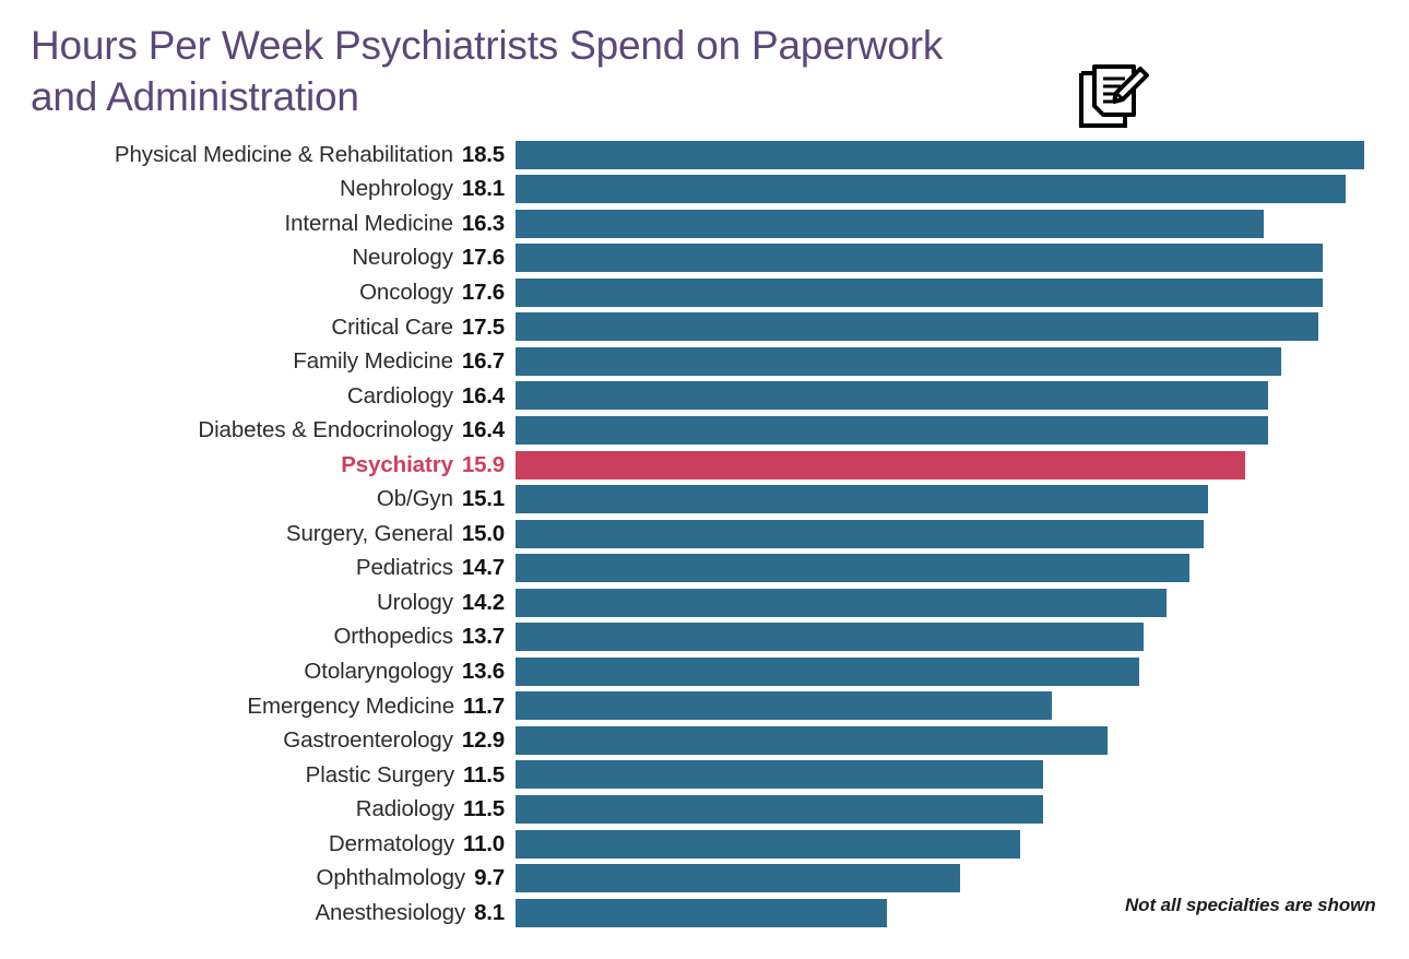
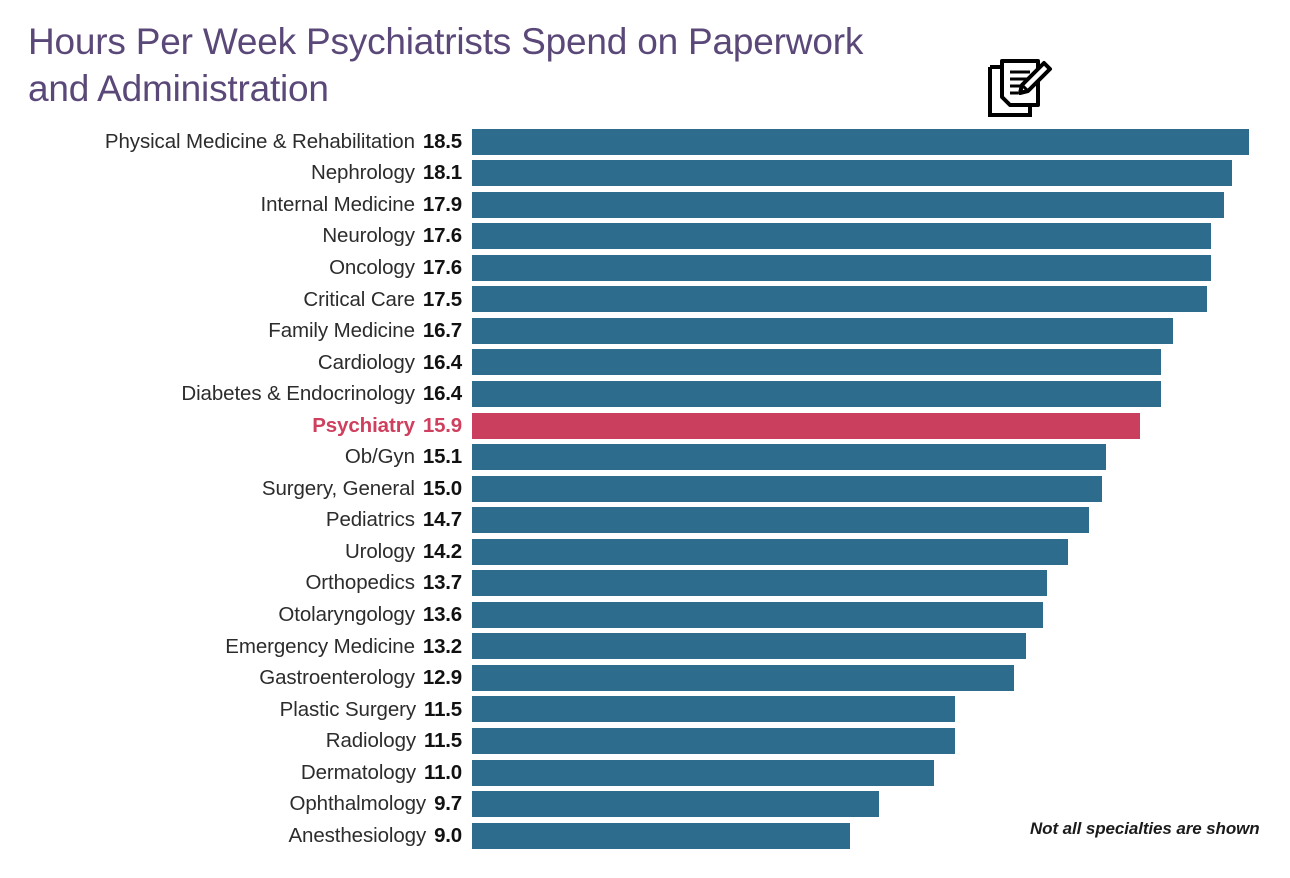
Internal Medicine: 16.3 -> 17.9
Emergency Medicine: 11.7 -> 13.2
Anesthesiology: 8.1 -> 9.0
